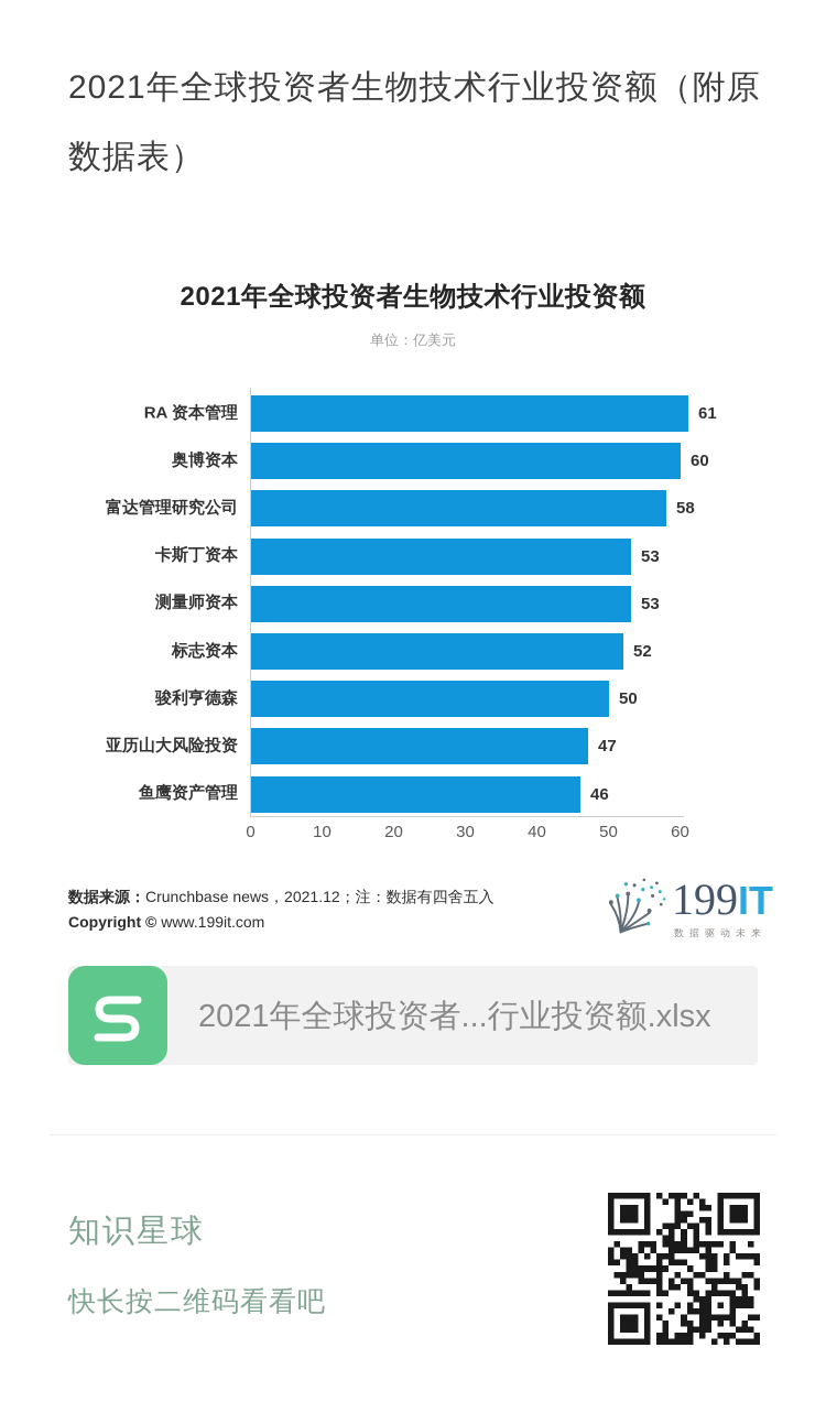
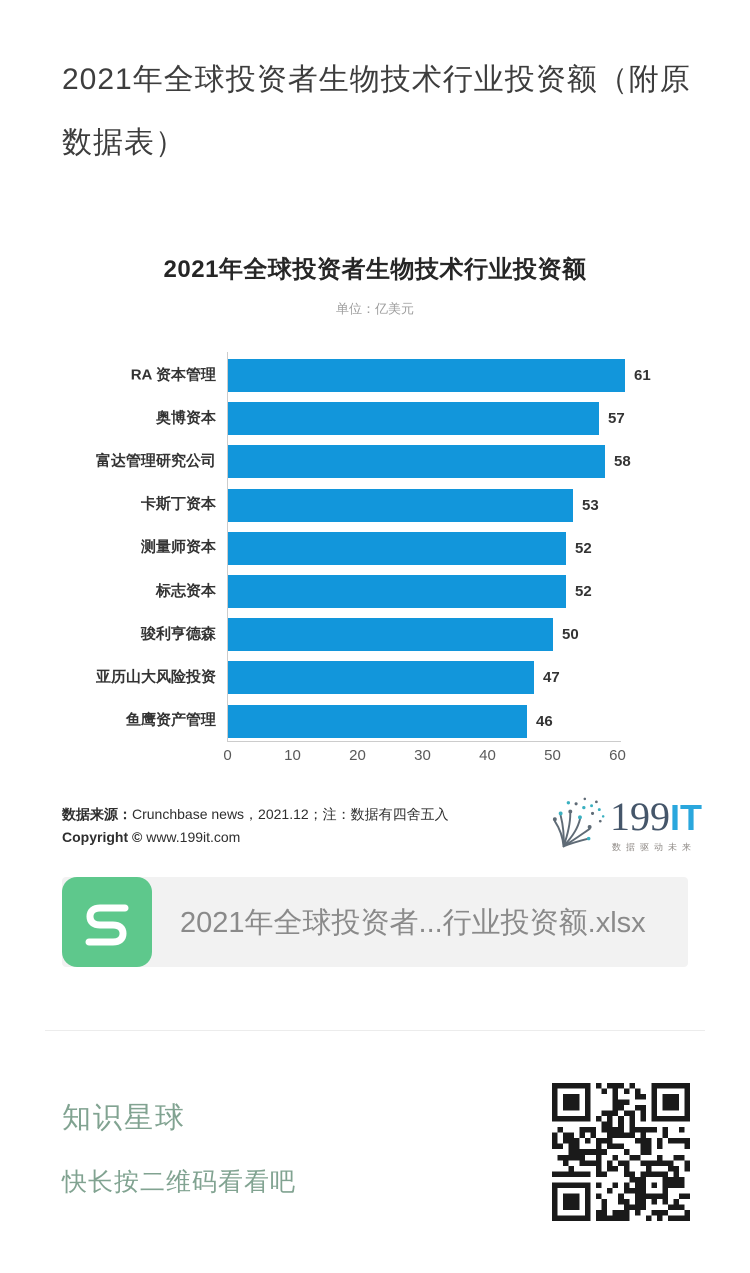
奥博资本: 60 -> 57
测量师资本: 53 -> 52
